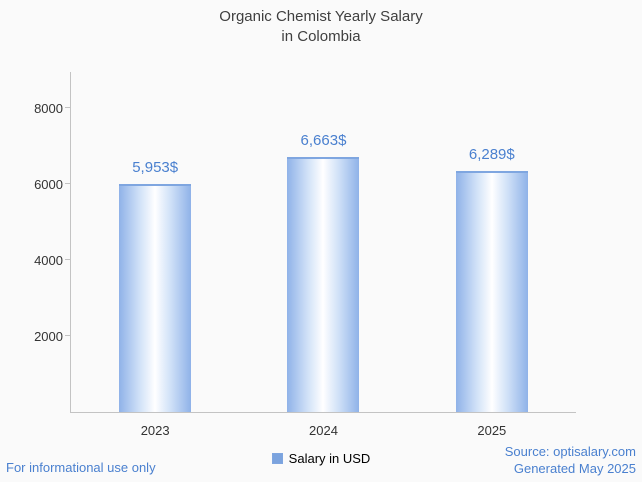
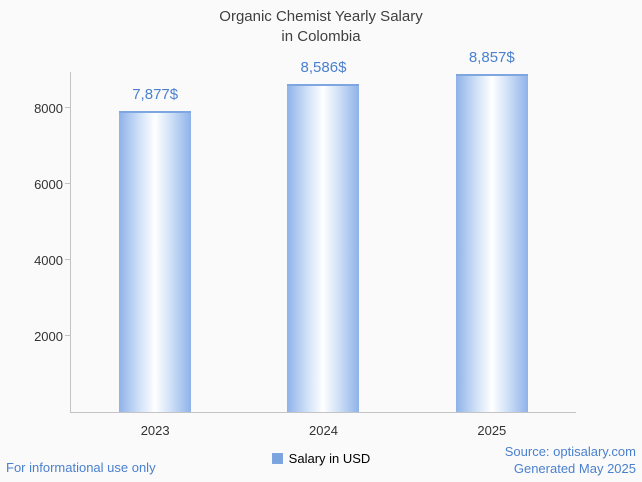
2023: 5,953 -> 7,877
2024: 6,663 -> 8,586
2025: 6,289 -> 8,857
